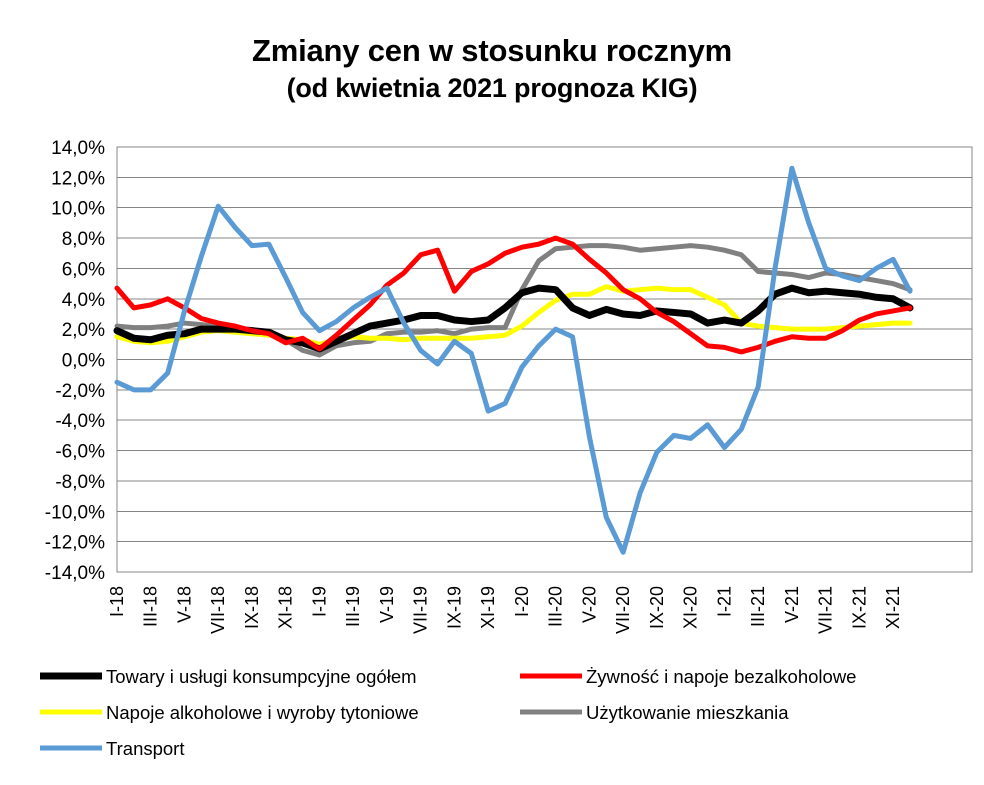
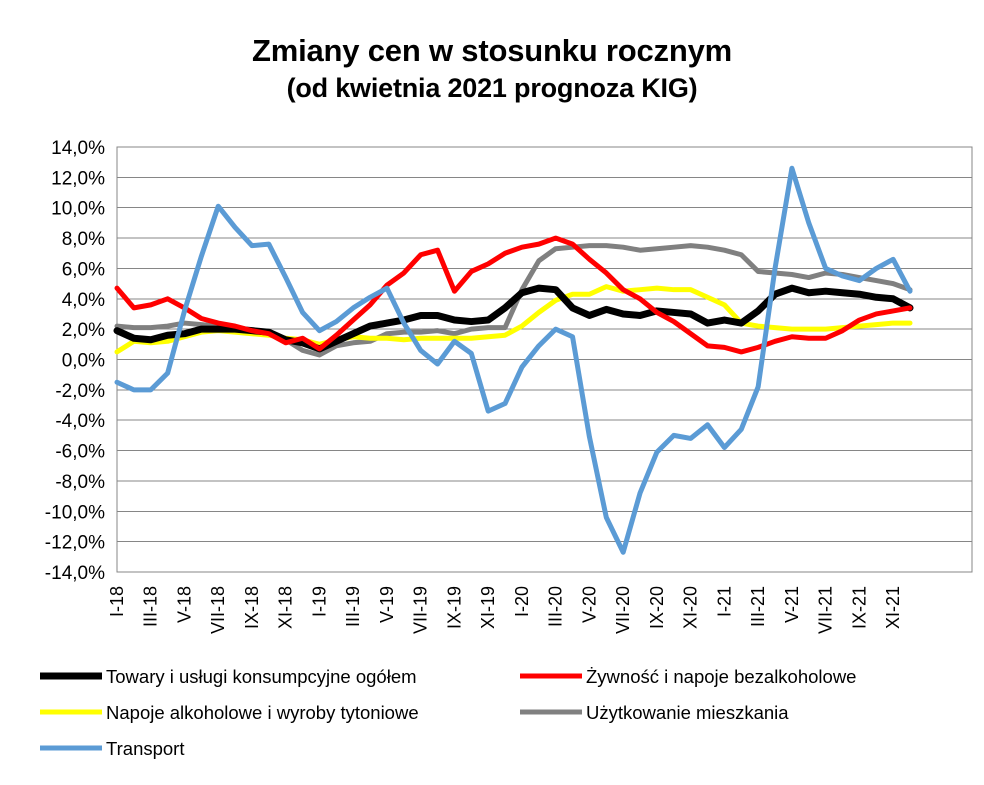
Napoje alkoholowe i wyroby tytoniowe/I-18: 1,5% -> 0,5%
